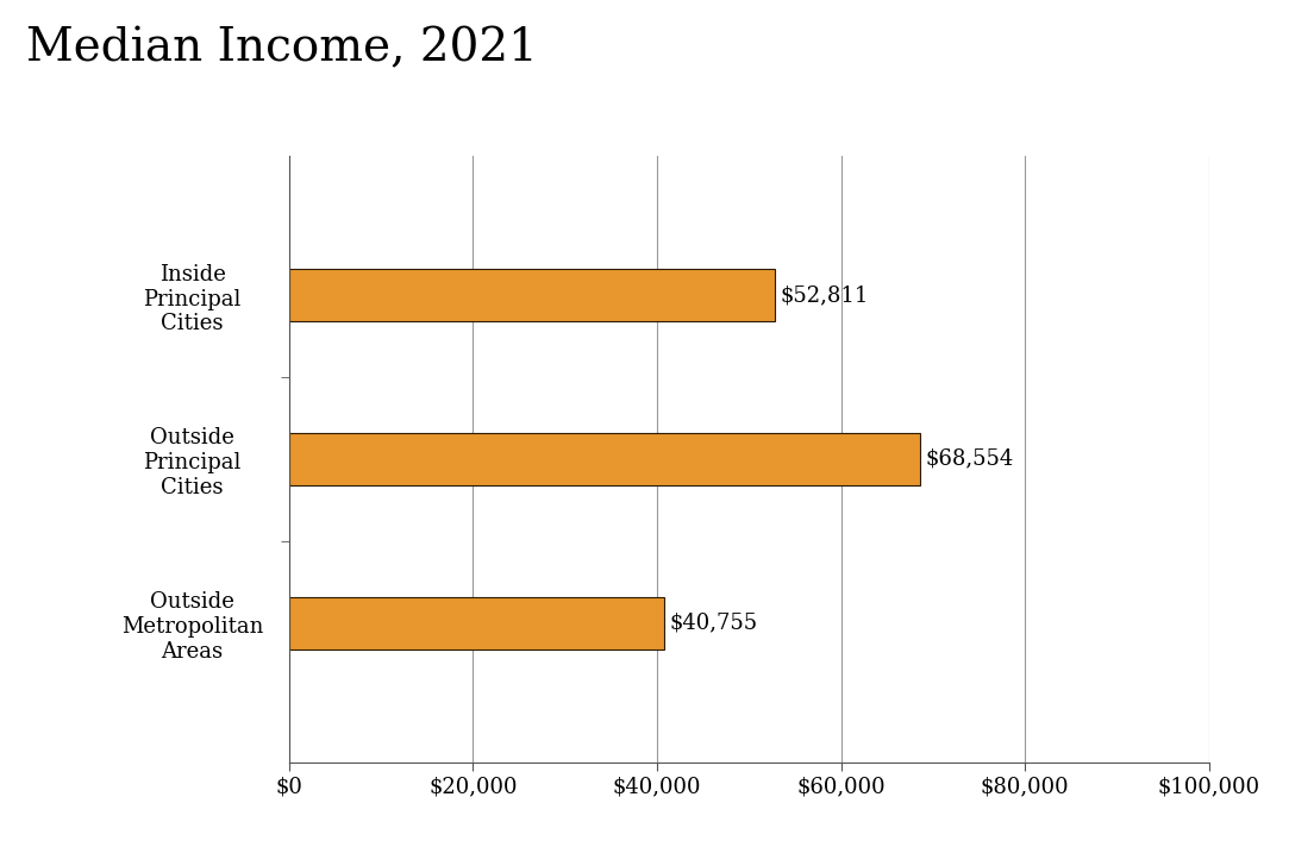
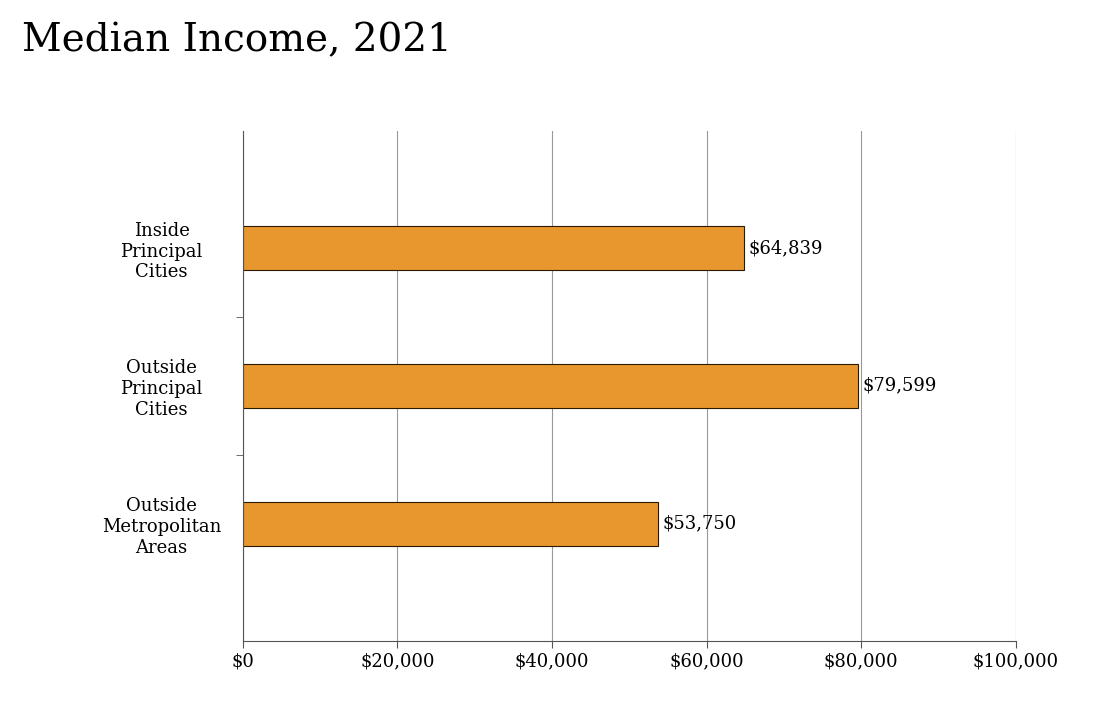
Inside Principal Cities: $52,811 -> $64,839
Outside Principal Cities: $68,554 -> $79,599
Outside Metropolitan Areas: $40,755 -> $53,750
